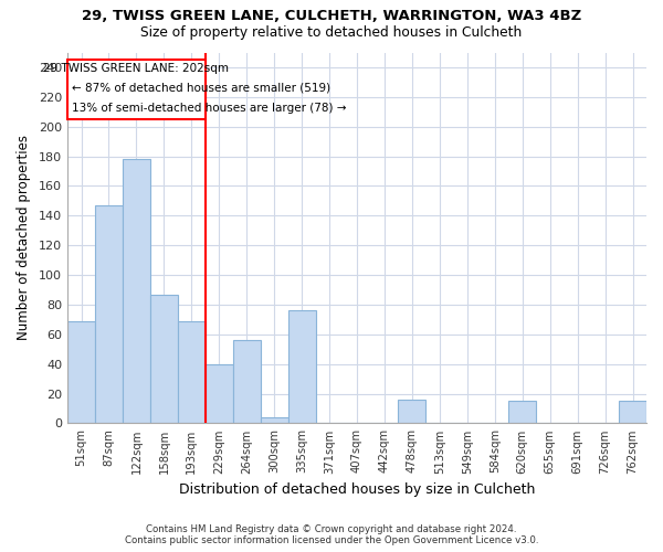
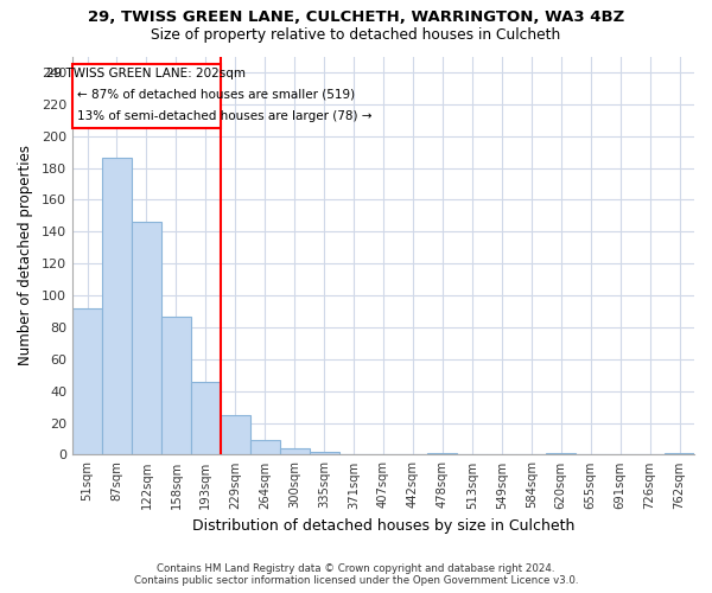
51sqm: 69 -> 92
87sqm: 147 -> 186
122sqm: 178 -> 146
193sqm: 69 -> 46
229sqm: 40 -> 25
264sqm: 56 -> 9
335sqm: 76 -> 2
478sqm: 16 -> 1
620sqm: 15 -> 1
762sqm: 15 -> 1
